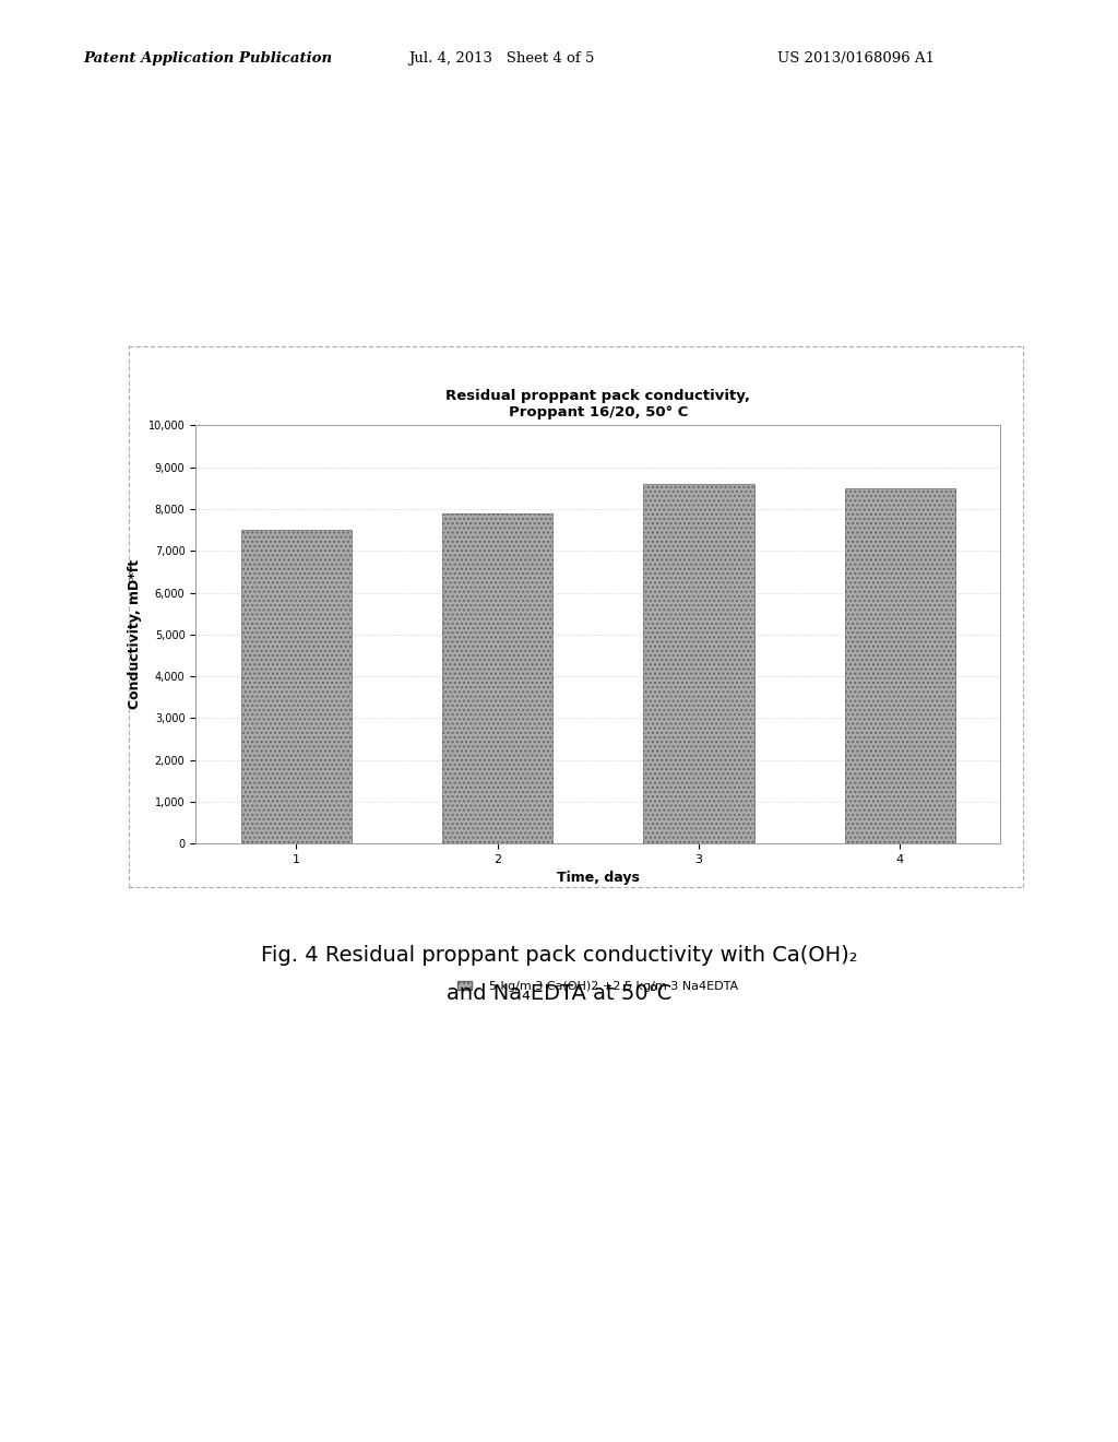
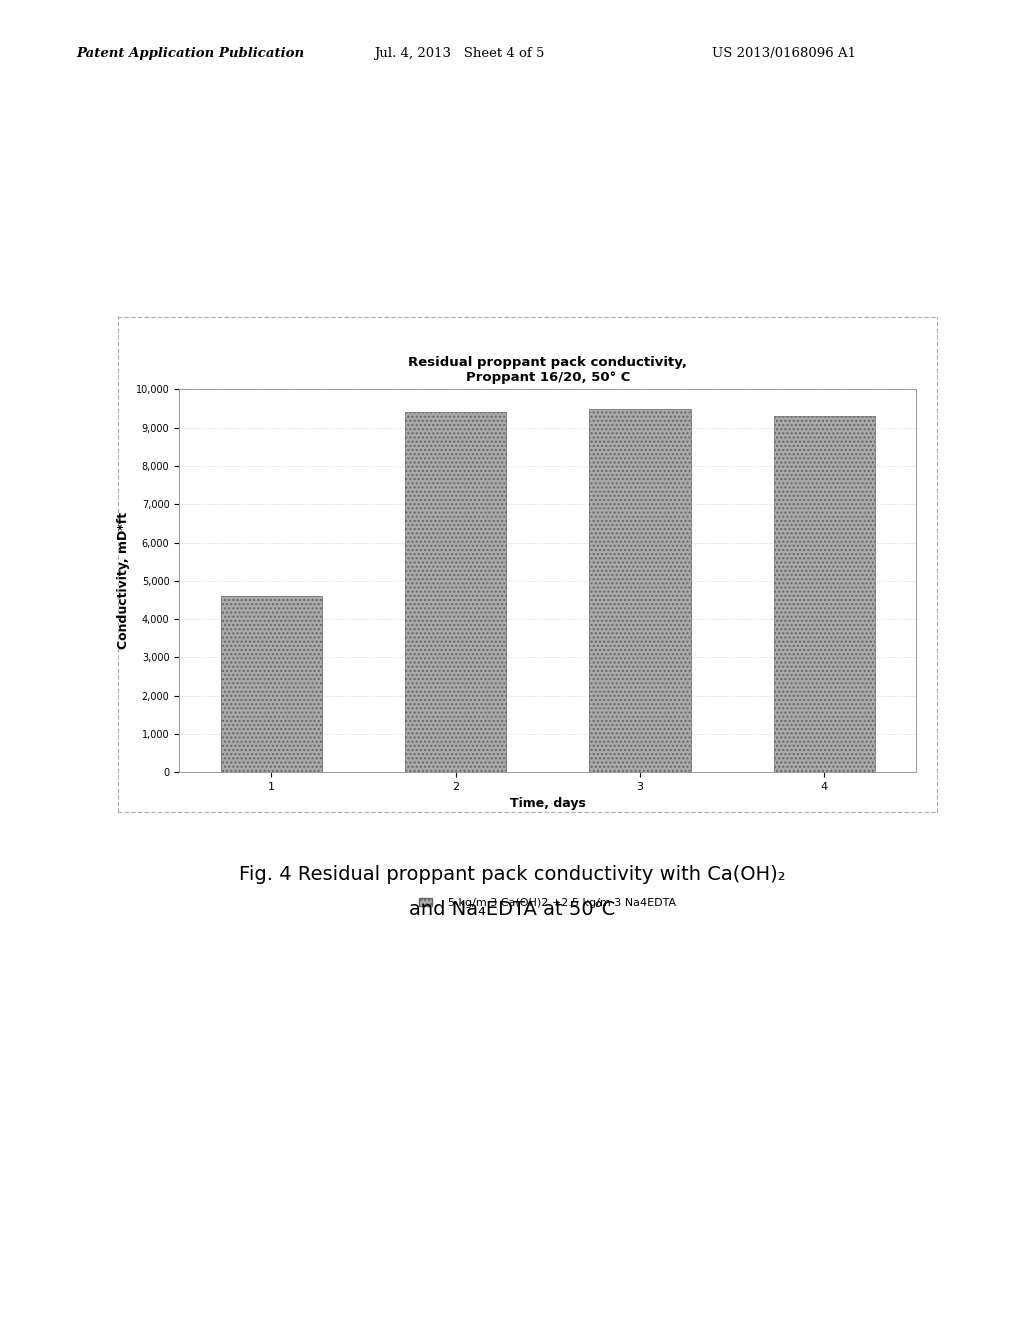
1: 7,500 -> 4,600
2: 7,900 -> 9,400
3: 8,600 -> 9,500
4: 8,500 -> 9,300
